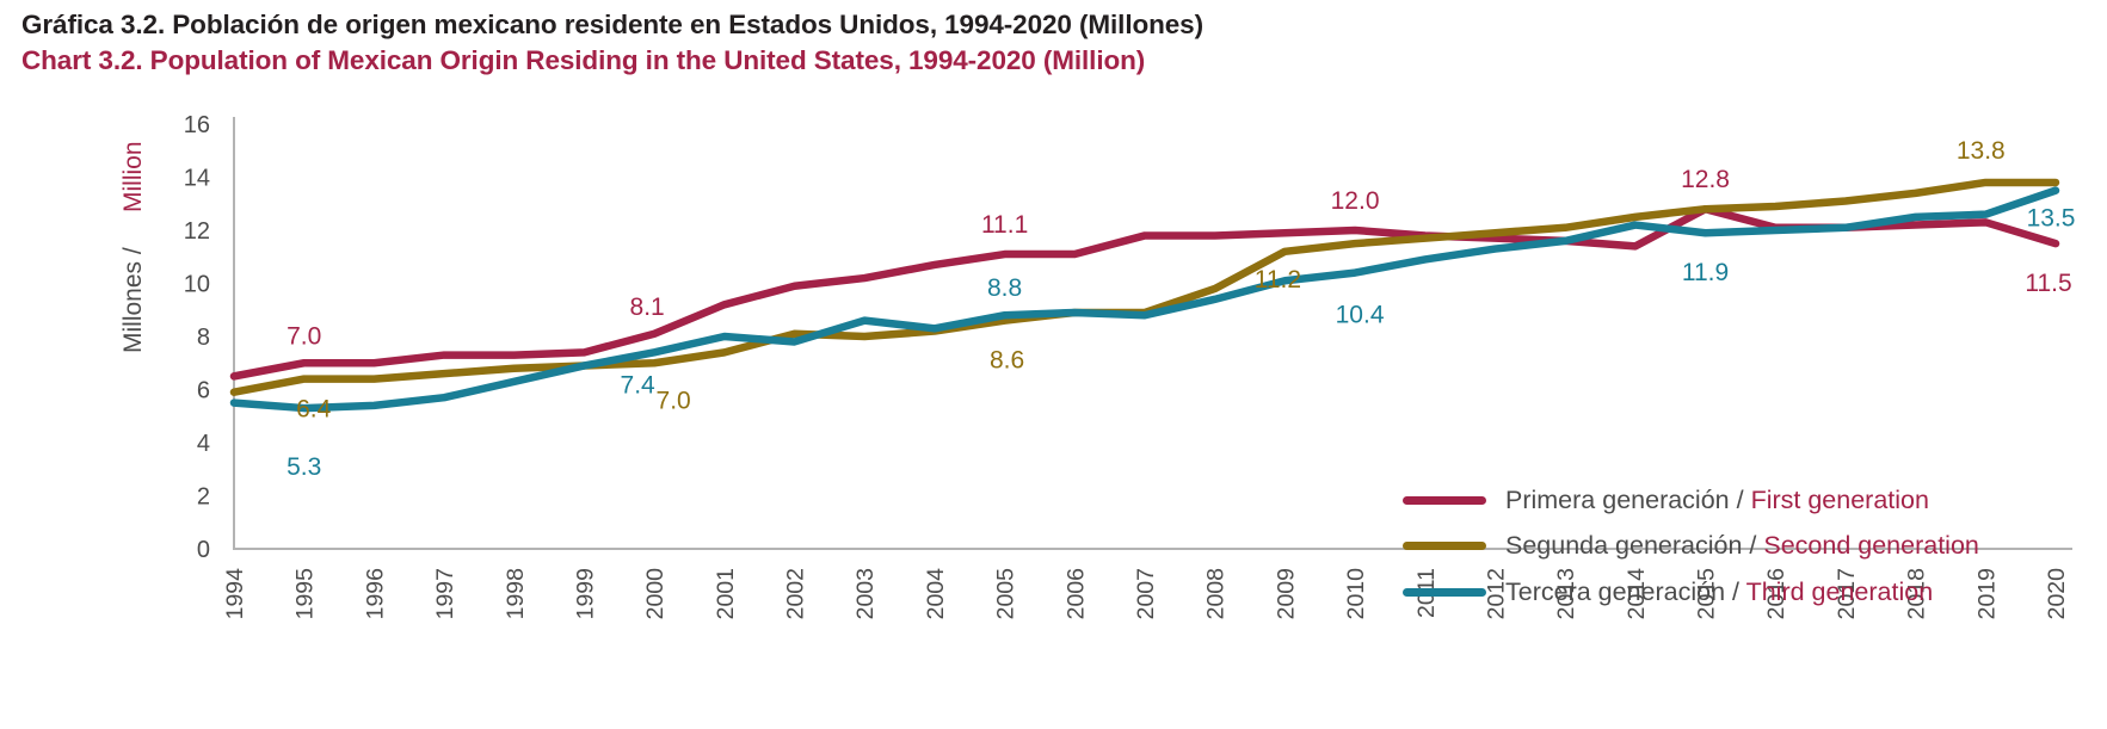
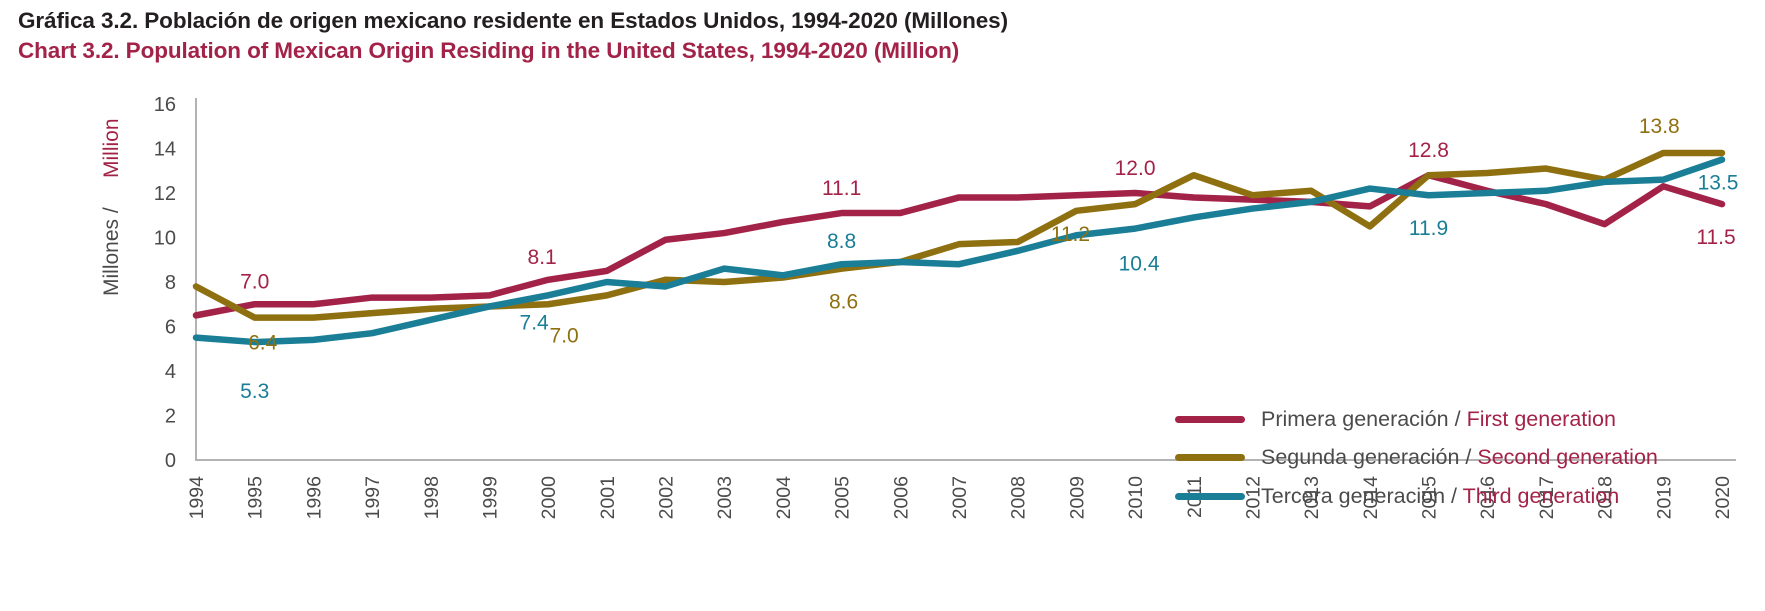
Segunda generación / Second generation/1994: 5.9 -> 7.8
Primera generación / First generation/2001: 9.2 -> 8.5
Segunda generación / Second generation/2007: 8.9 -> 9.7
Segunda generación / Second generation/2011: 11.7 -> 12.8
Segunda generación / Second generation/2014: 12.5 -> 10.5
Primera generación / First generation/2017: 12.1 -> 11.5
Primera generación / First generation/2018: 12.2 -> 10.6
Segunda generación / Second generation/2018: 13.4 -> 12.6
